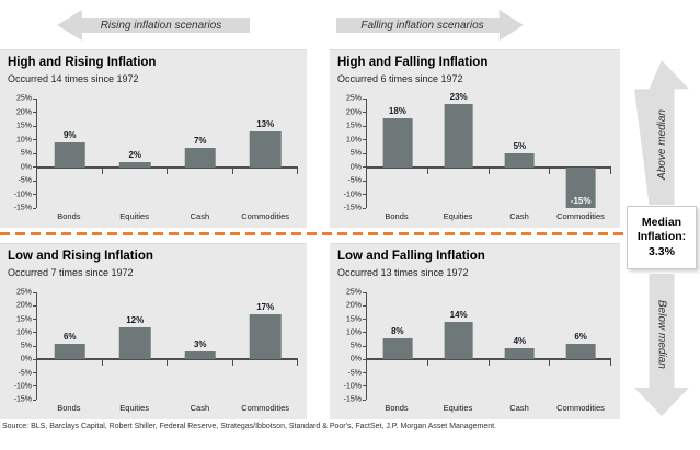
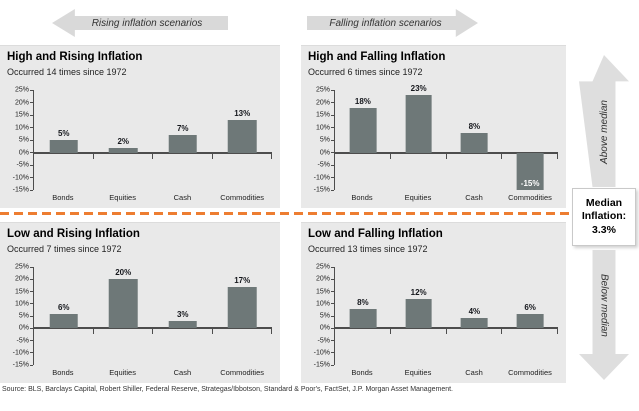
High and Rising Inflation/Bonds: 9% -> 5%
High and Falling Inflation/Cash: 5% -> 8%
Low and Rising Inflation/Equities: 12% -> 20%
Low and Falling Inflation/Equities: 14% -> 12%
